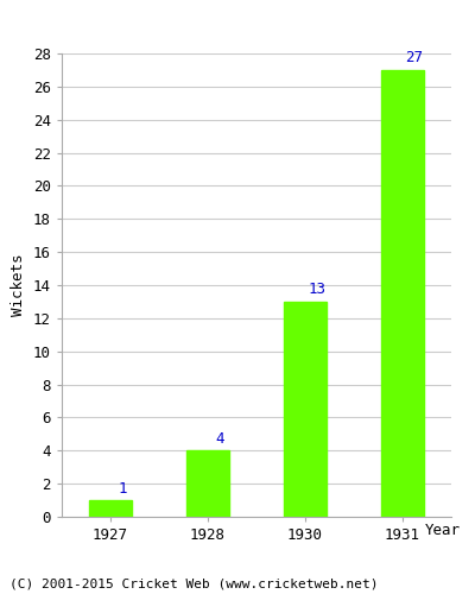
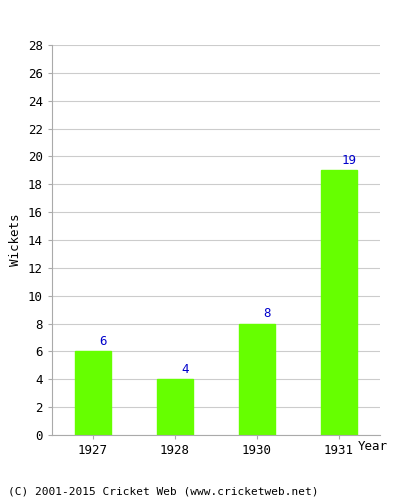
1927: 1 -> 6
1930: 13 -> 8
1931: 27 -> 19
